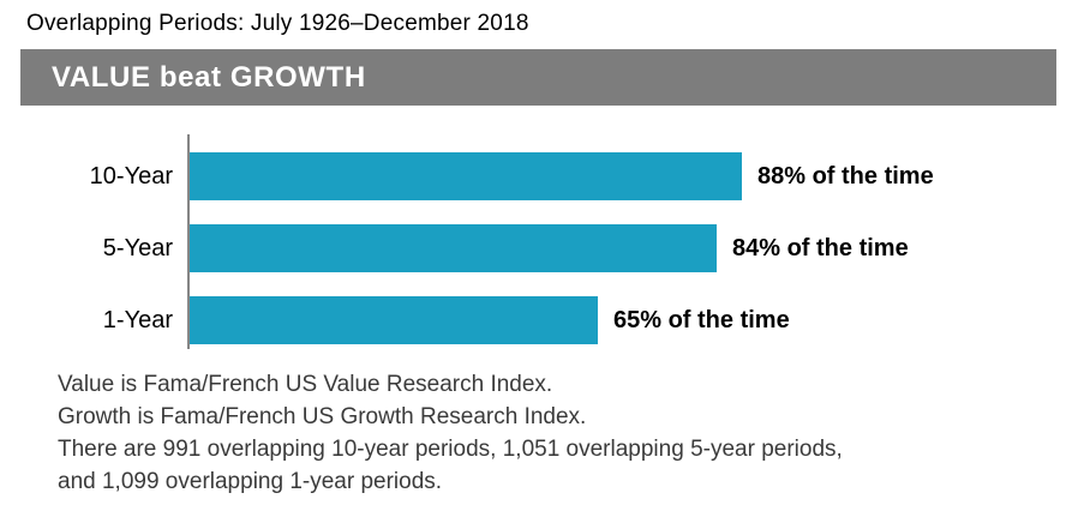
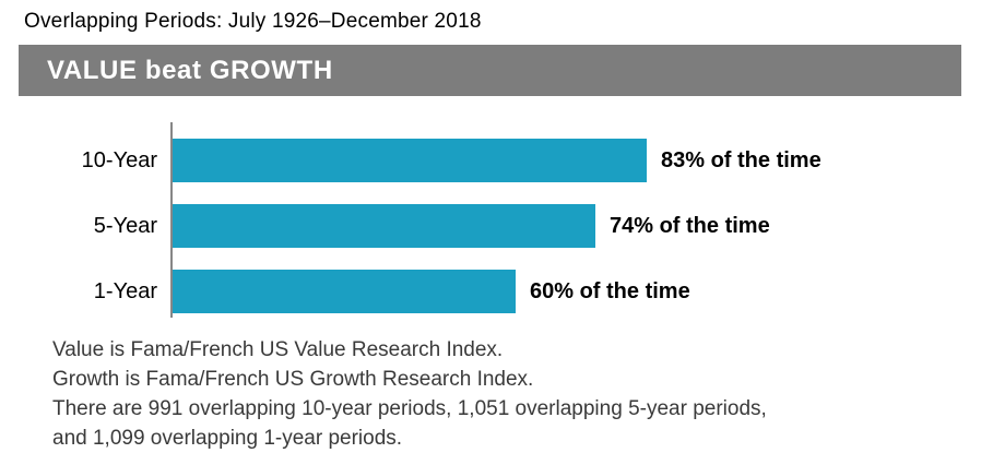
10-Year: 88% -> 83%
5-Year: 84% -> 74%
1-Year: 65% -> 60%
